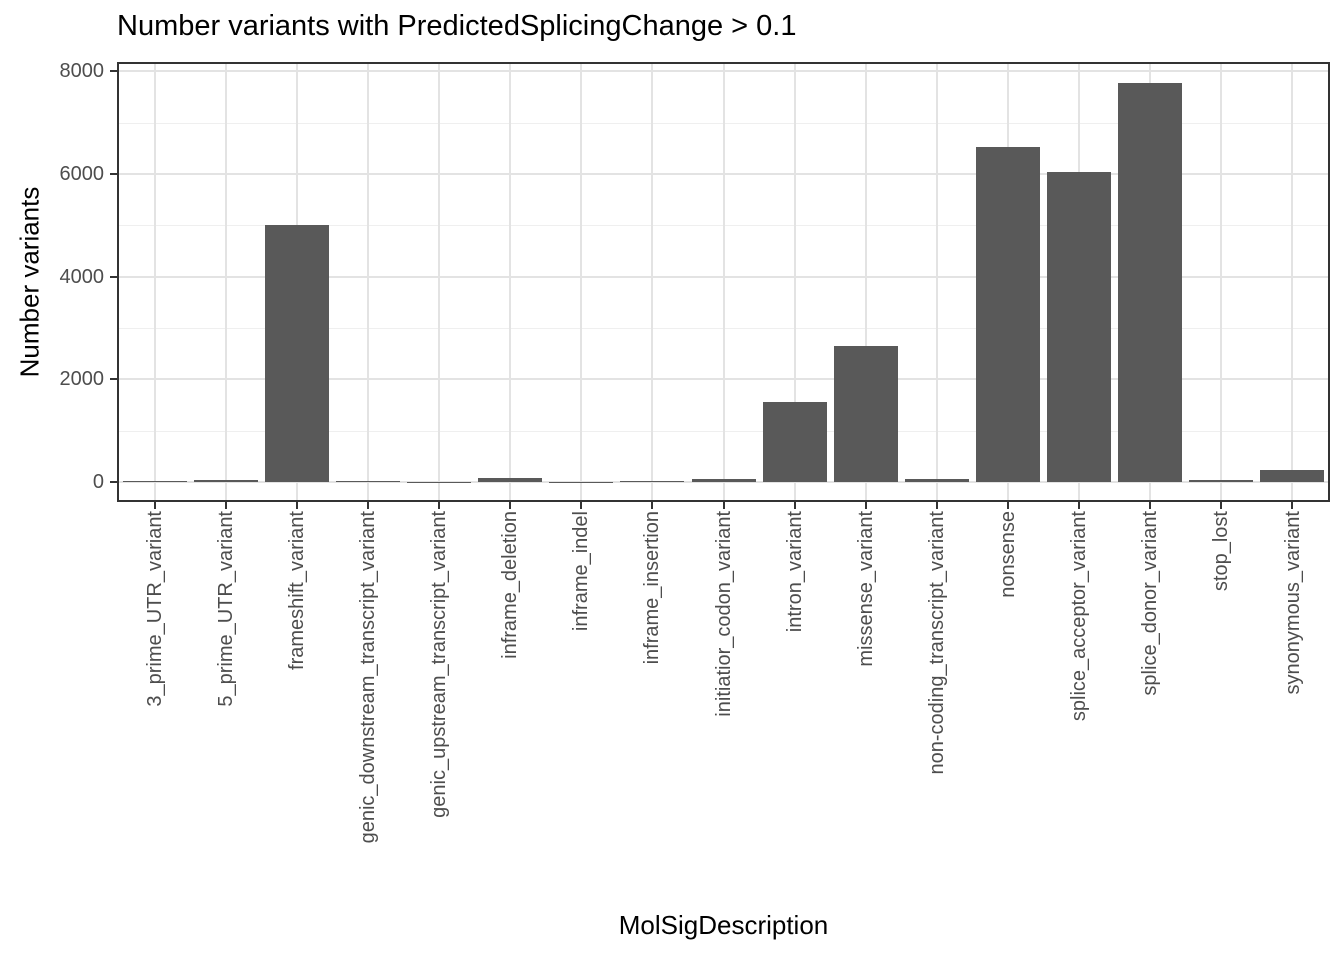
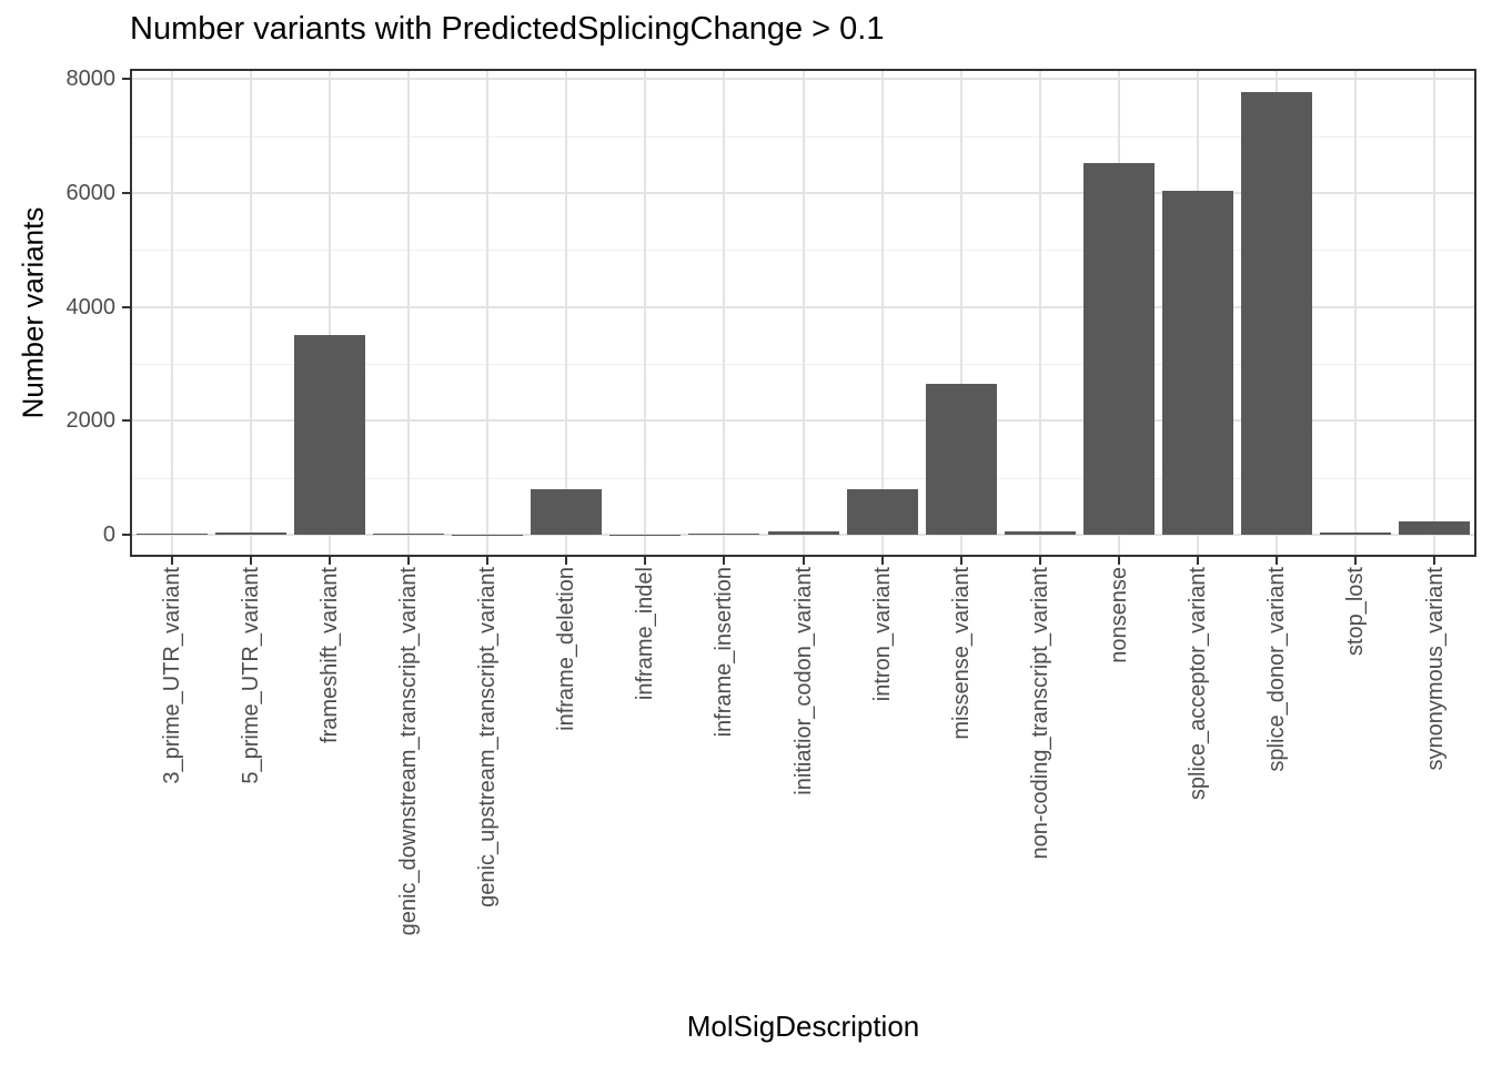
frameshift_variant: 5000 -> 3500
inframe_deletion: 100 -> 800
intron_variant: 1600 -> 800
